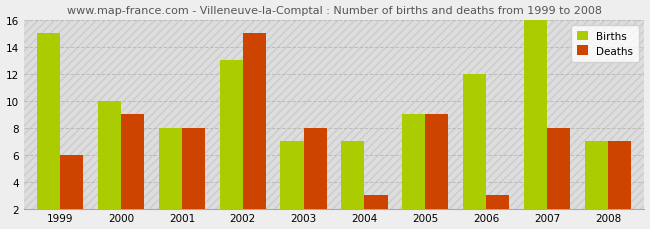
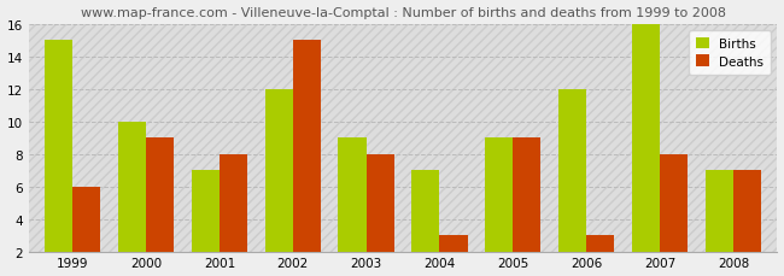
Births/2001: 8 -> 7
Births/2002: 13 -> 12
Births/2003: 7 -> 9
